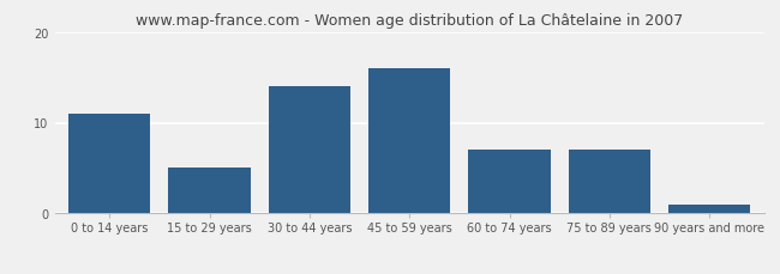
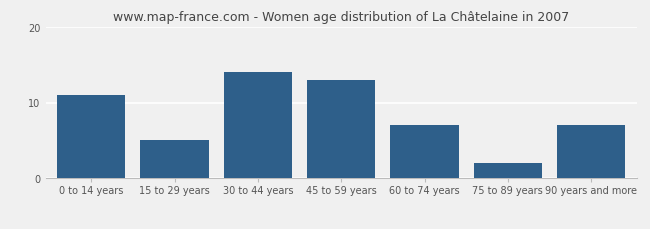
45 to 59 years: 16 -> 13
75 to 89 years: 7 -> 2
90 years and more: 1 -> 7
